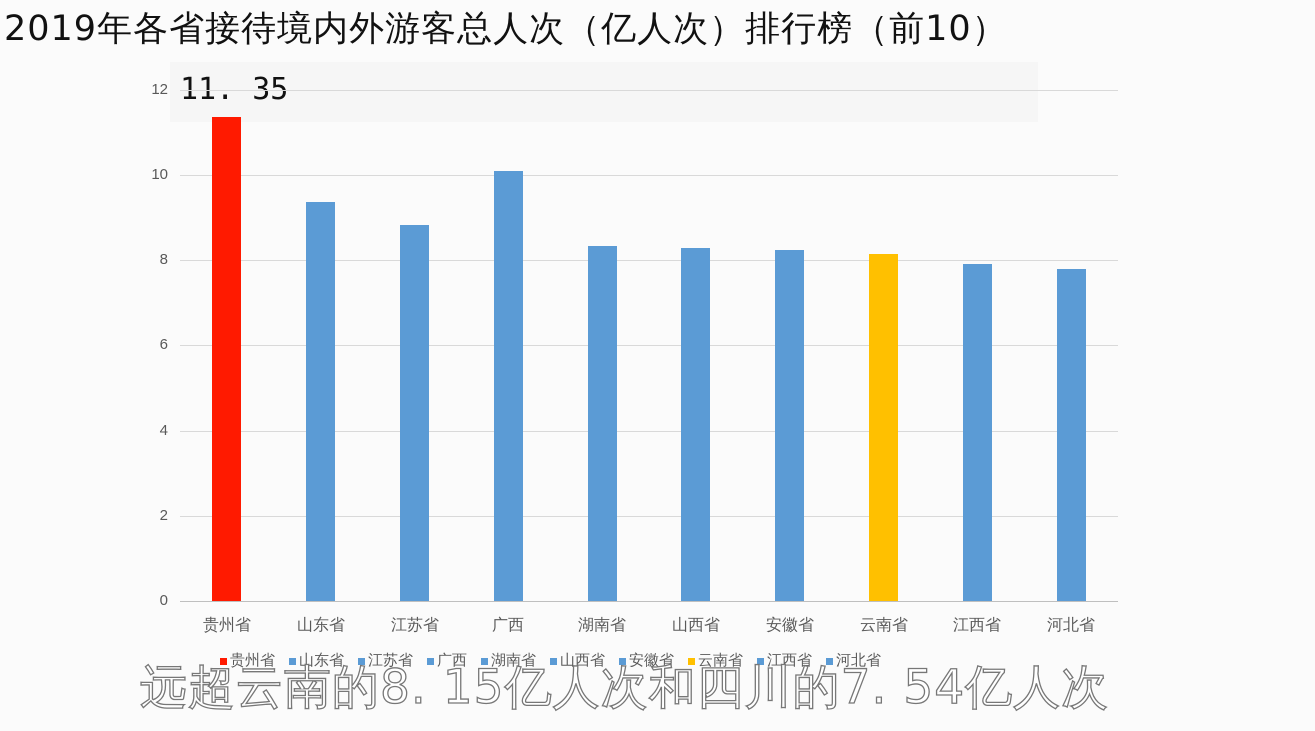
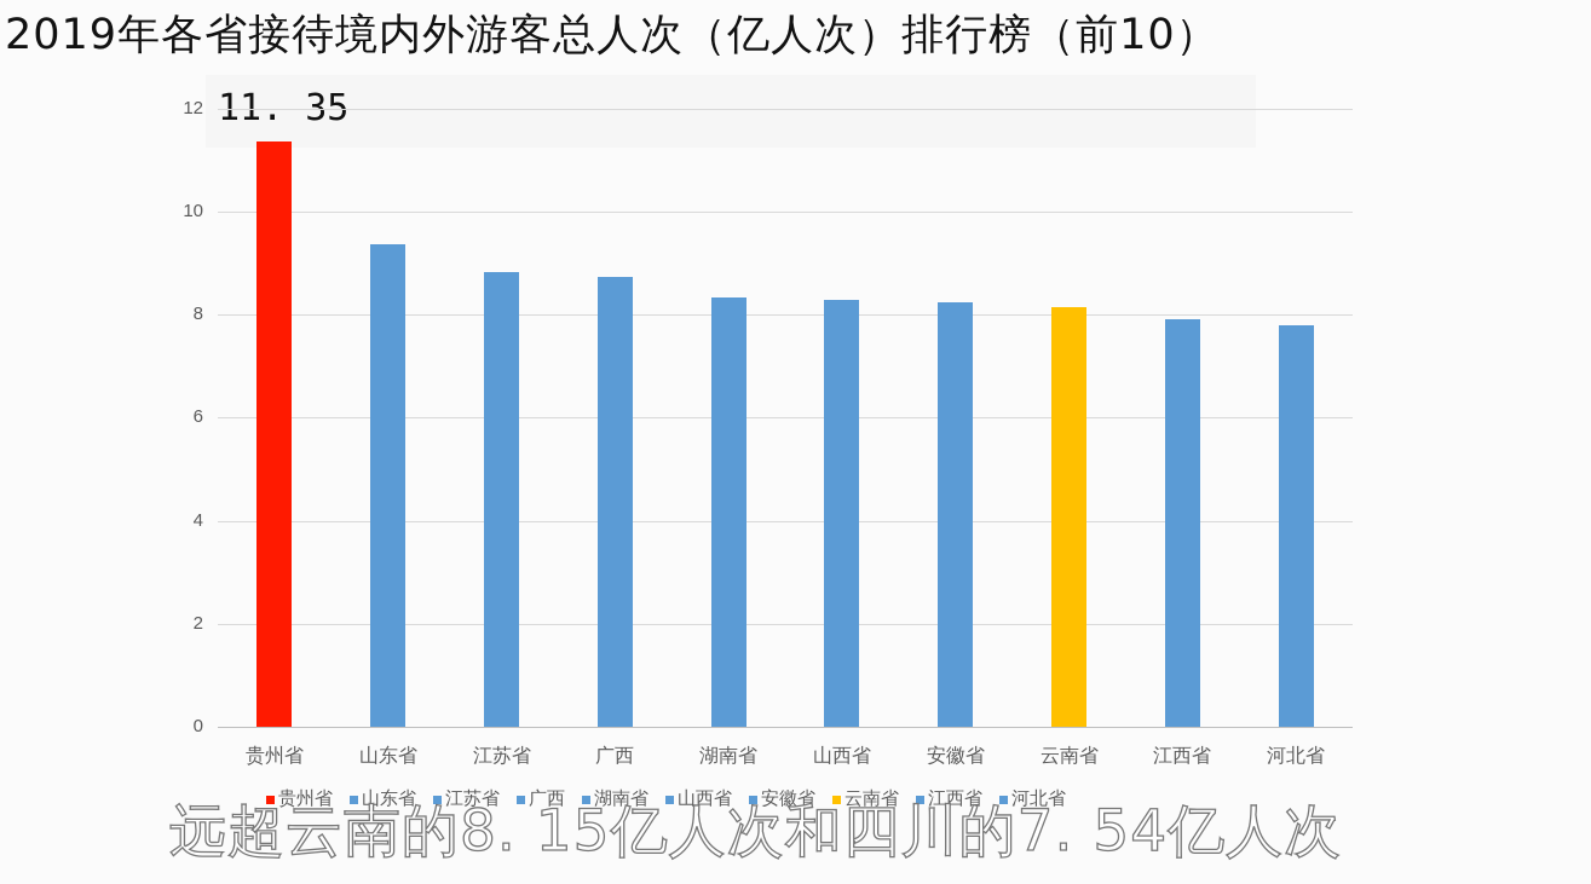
广西: 10.1 -> 8.7
